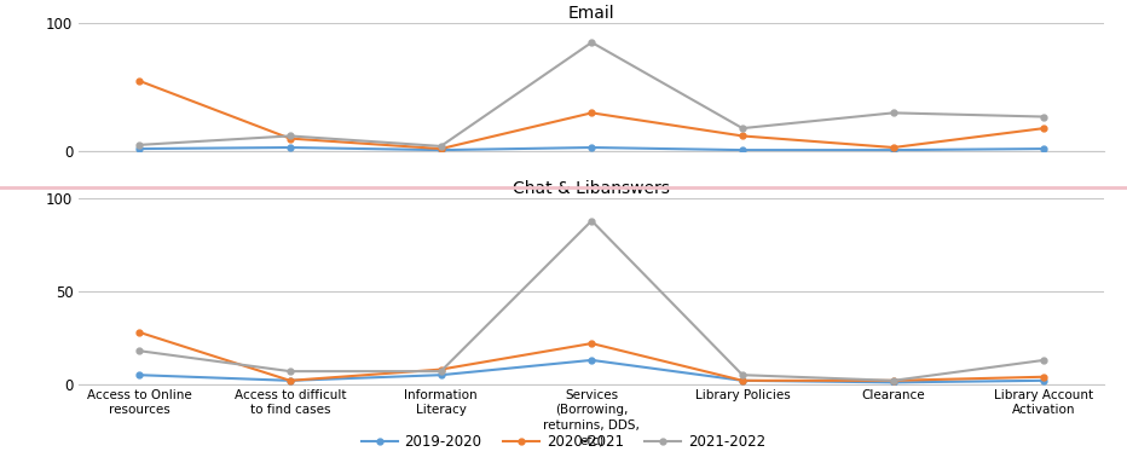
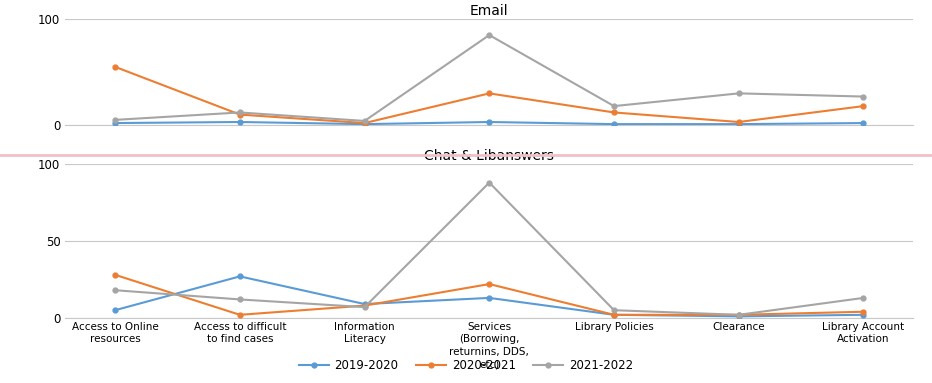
Chat & Libanswers/2019-2020/Access to difficult to find cases: 2 -> 27
Chat & Libanswers/2021-2022/Access to difficult to find cases: 7 -> 12
Chat & Libanswers/2019-2020/Information Literacy: 5 -> 9
